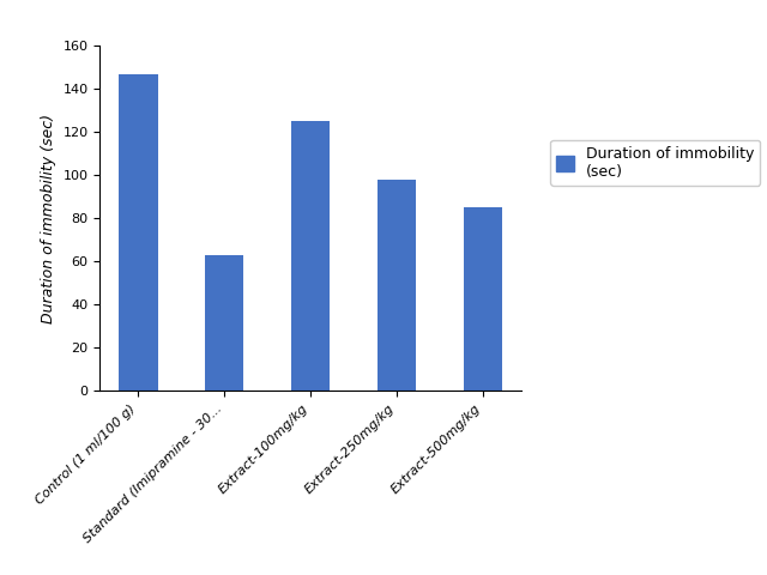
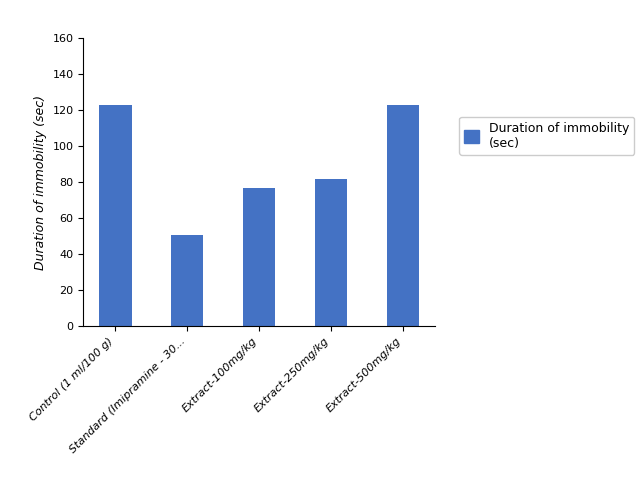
Control (1 ml/100 g): 147 -> 123
Standard (Imipramine - 30...: 63 -> 51
Extract-100mg/kg: 125 -> 77
Extract-250mg/kg: 98 -> 82
Extract-500mg/kg: 85 -> 123
